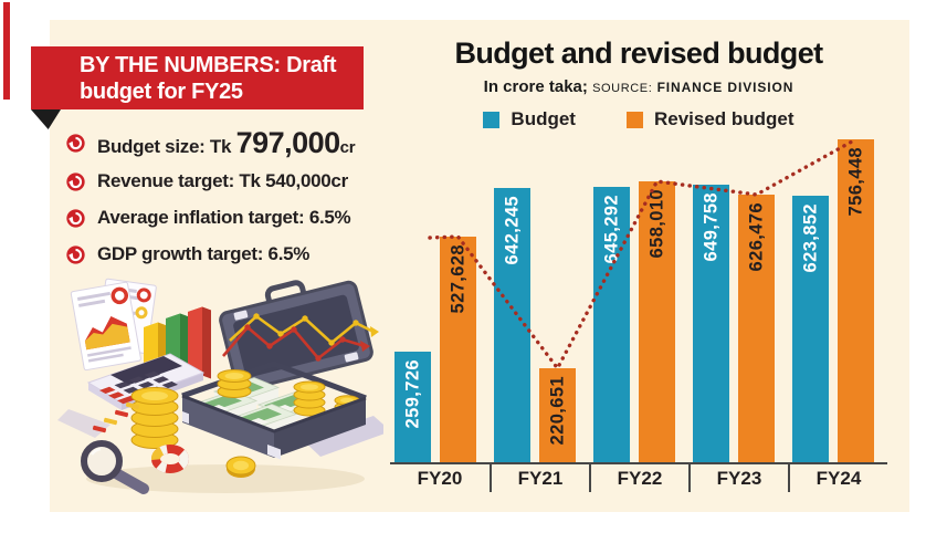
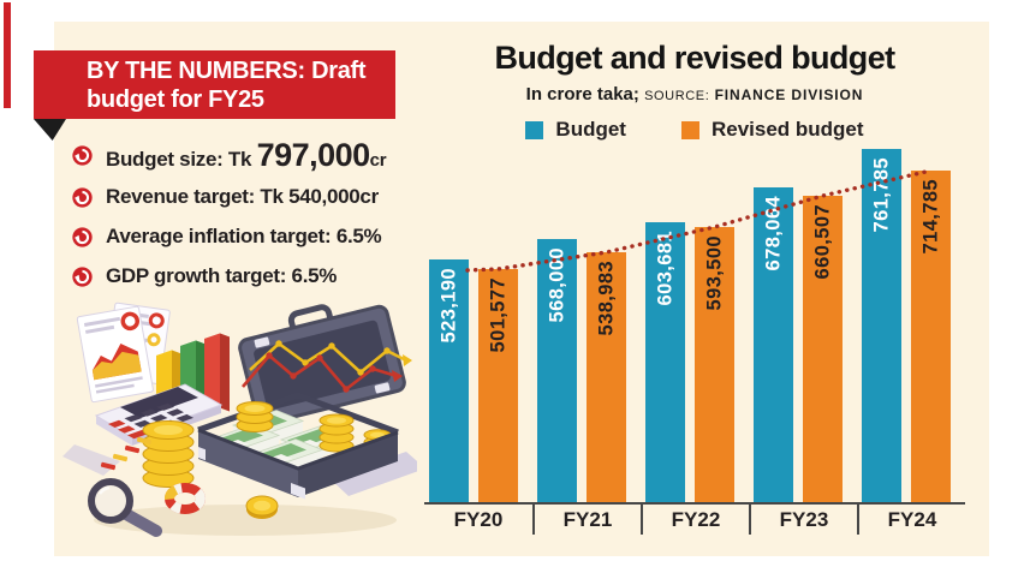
Budget/FY20: 259,726 -> 523,190
Revised budget/FY20: 527,628 -> 501,577
Budget/FY21: 642,245 -> 568,000
Revised budget/FY21: 220,651 -> 538,983
Budget/FY22: 645,292 -> 603,681
Revised budget/FY22: 658,010 -> 593,500
Budget/FY23: 649,758 -> 678,064
Revised budget/FY23: 626,476 -> 660,507
Budget/FY24: 623,852 -> 761,785
Revised budget/FY24: 756,448 -> 714,785
